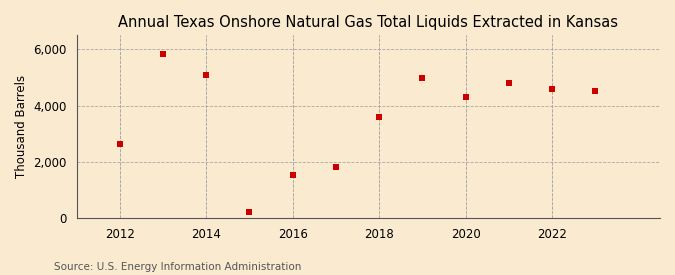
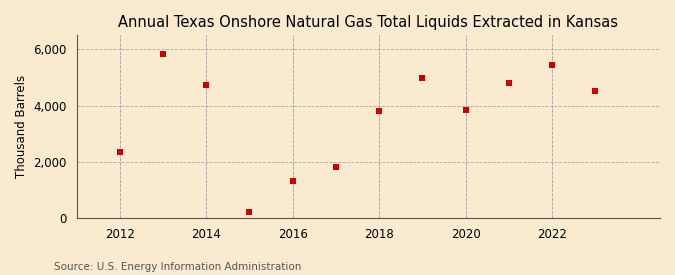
2012: 2,650 -> 2,350
2014: 5,100 -> 4,750
2016: 1,520 -> 1,300
2018: 3,580 -> 3,800
2020: 4,290 -> 3,850
2022: 4,600 -> 5,450
